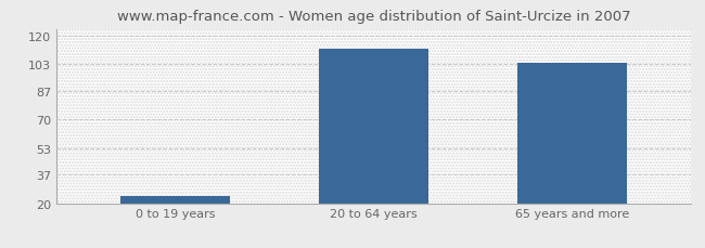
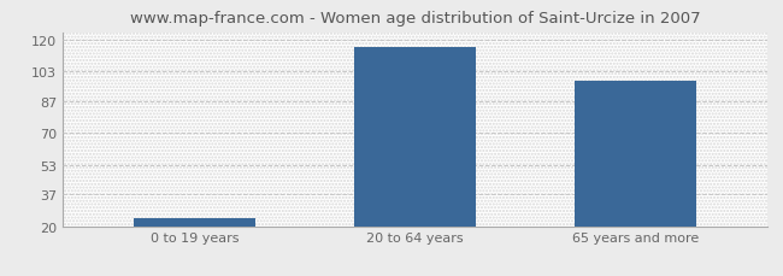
20 to 64 years: 112 -> 116
65 years and more: 104 -> 98
